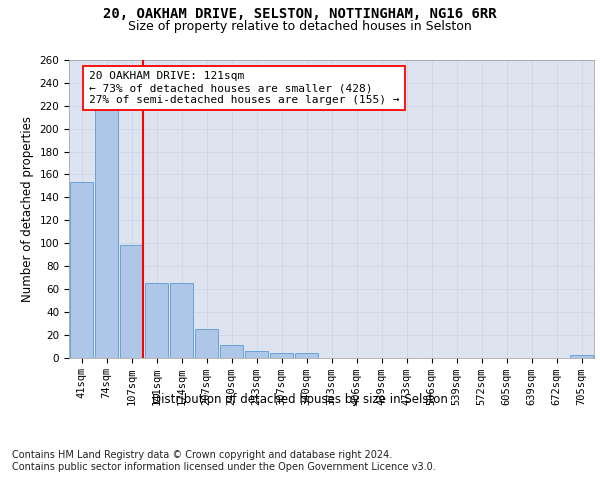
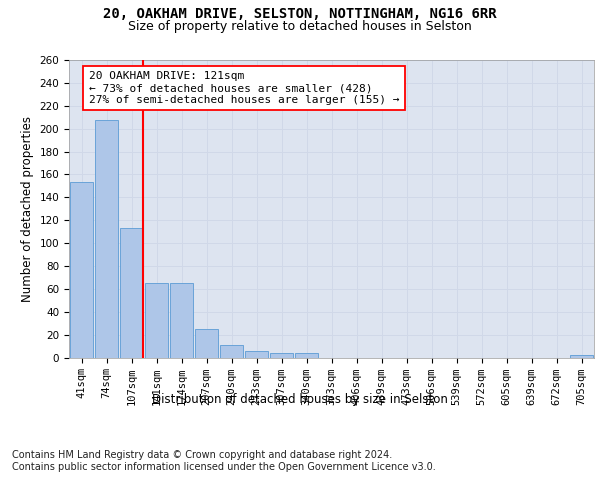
74sqm: 218 -> 208
107sqm: 98 -> 113
